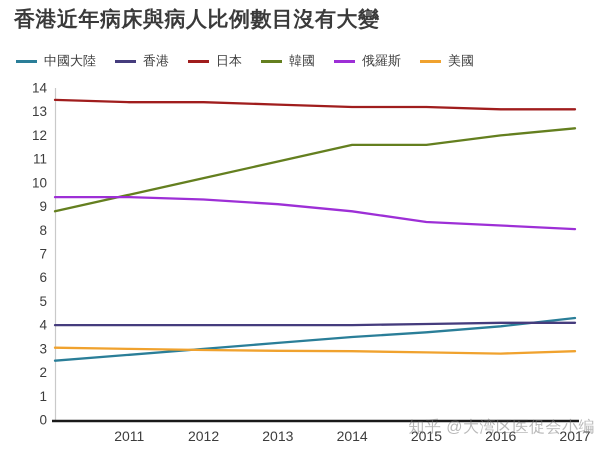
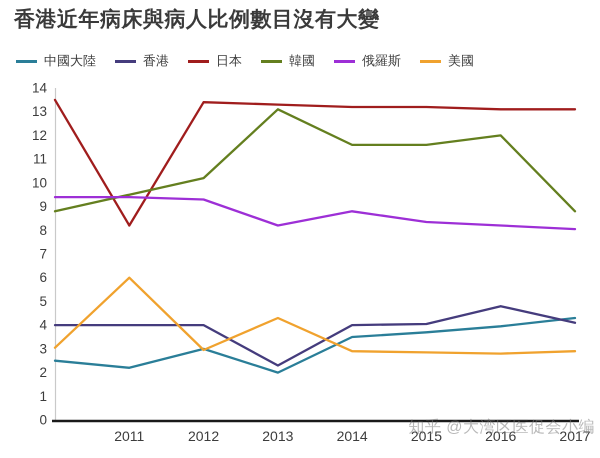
中國大陸/2011: 2.8 -> 2.2
日本/2011: 13.4 -> 8.2
美國/2011: 3.0 -> 6.0
中國大陸/2013: 3.2 -> 2.0
香港/2013: 4.0 -> 2.3
韓國/2013: 10.9 -> 13.1
俄羅斯/2013: 9.1 -> 8.2
美國/2013: 2.9 -> 4.3
香港/2016: 4.1 -> 4.8
韓國/2017: 12.3 -> 8.8
